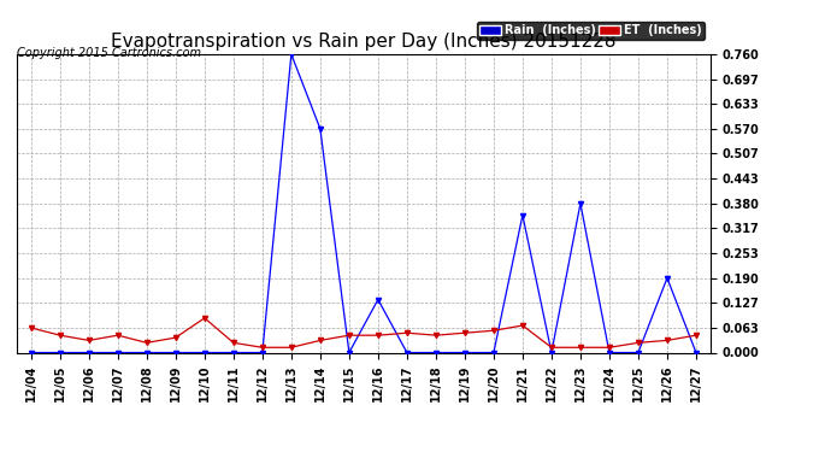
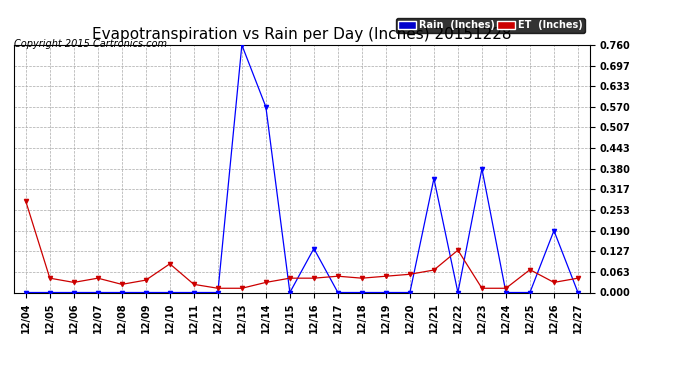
ET (Inches)/12/04: 0.063 -> 0.280
ET (Inches)/12/22: 0.013 -> 0.130
ET (Inches)/12/25: 0.025 -> 0.070
